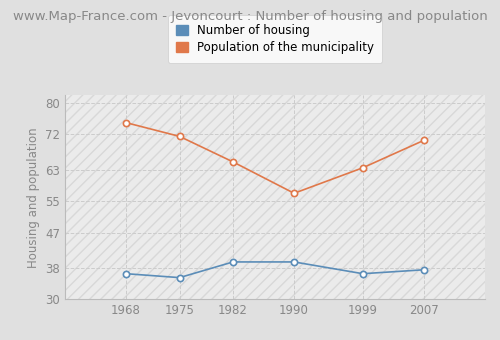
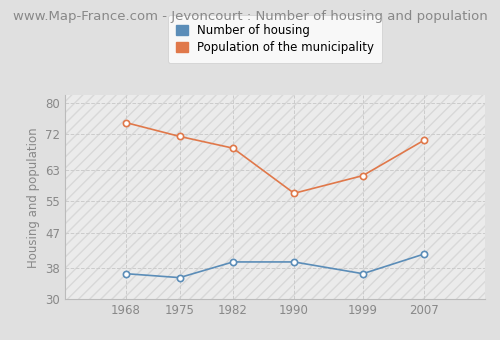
Population of the municipality/1982: 65.0 -> 68.5
Population of the municipality/1999: 63.5 -> 61.5
Number of housing/2007: 37.5 -> 41.5
